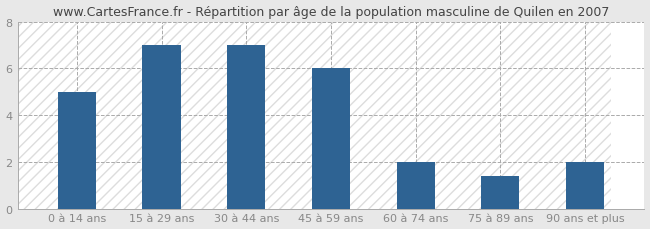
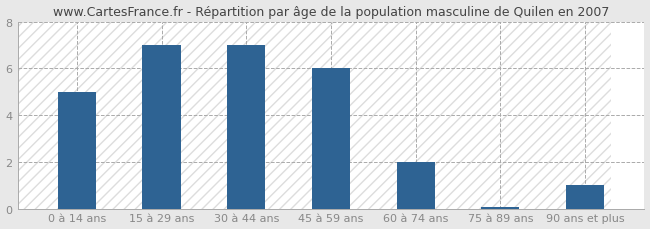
75 à 89 ans: 1.40 -> 0.07
90 ans et plus: 2.00 -> 1.00
